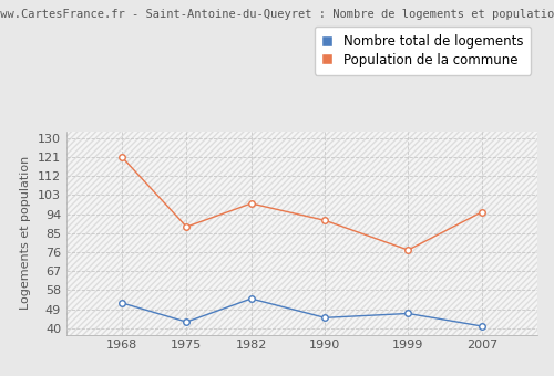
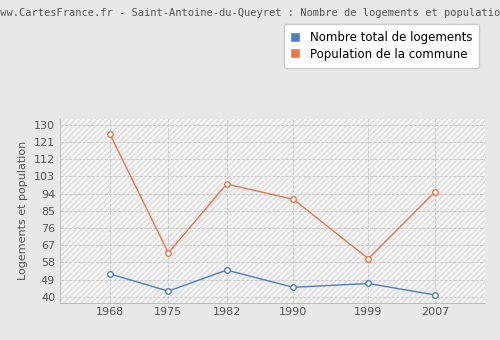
Population de la commune/1968: 121 -> 125
Population de la commune/1975: 88 -> 63
Population de la commune/1999: 77 -> 60
